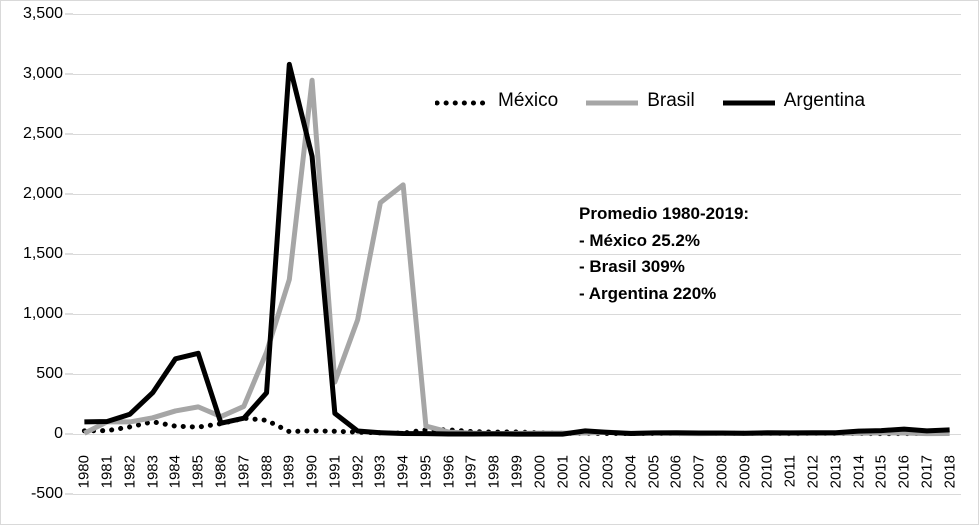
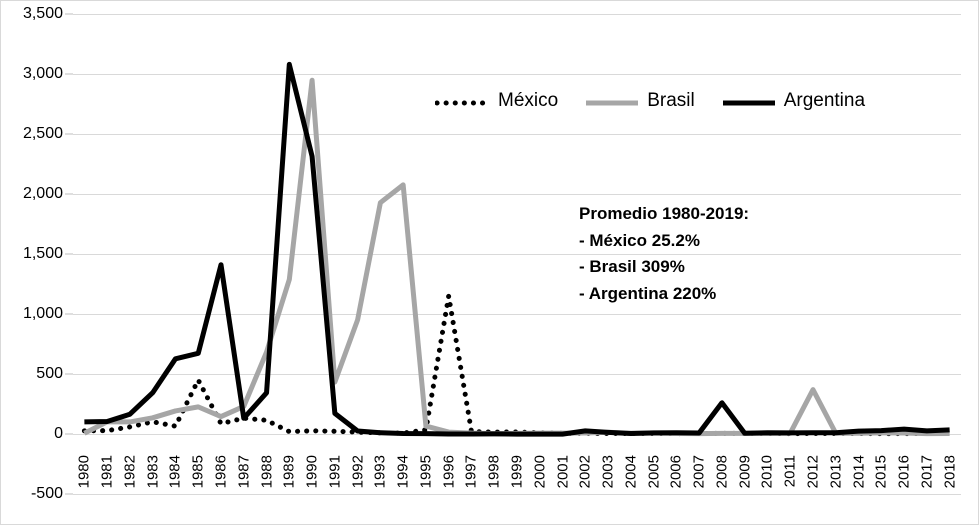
México/1985: 60 -> 450
Argentina/1986: 90 -> 1410
México/1996: 30 -> 1150
Argentina/2008: 10 -> 260
Brasil/2012: 10 -> 370
